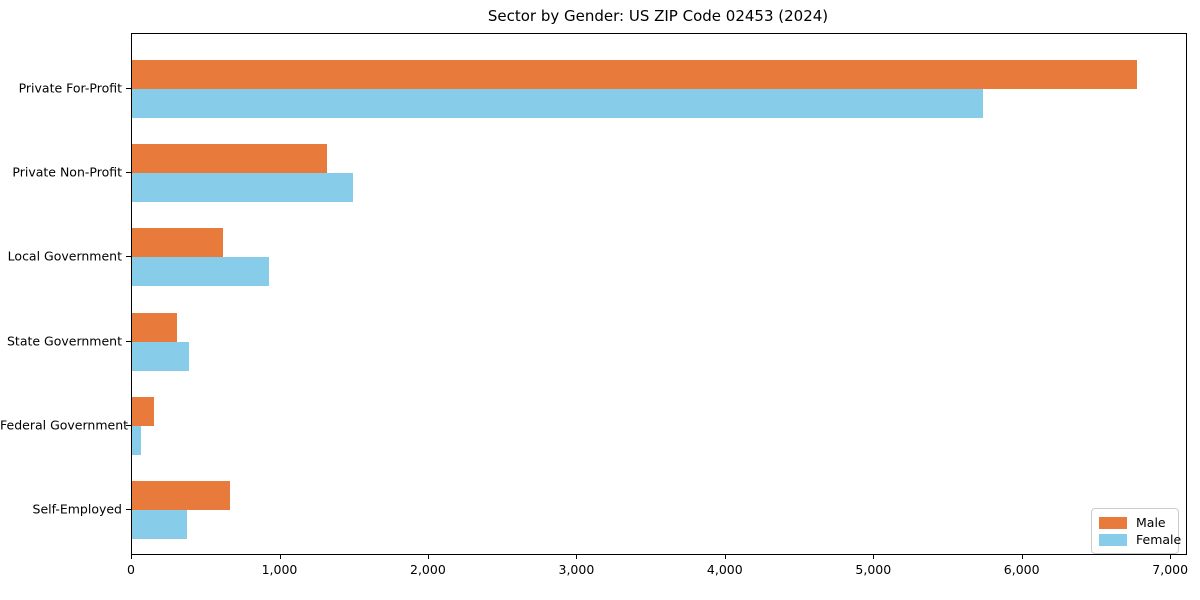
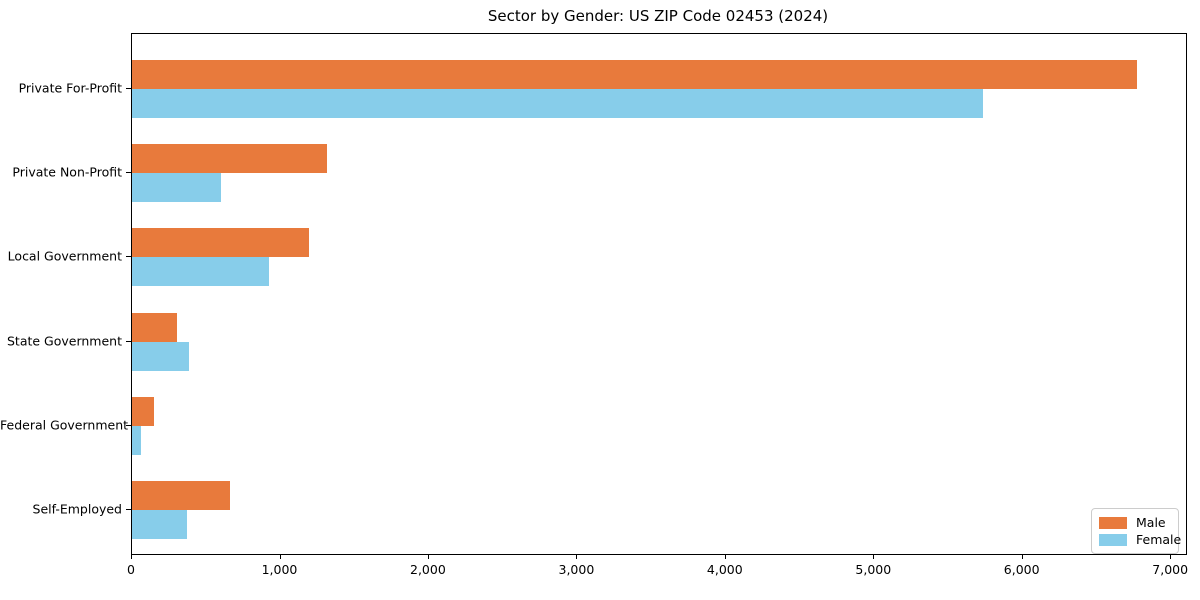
Female/Private Non-Profit: 1490 -> 600
Male/Local Government: 610 -> 1190
